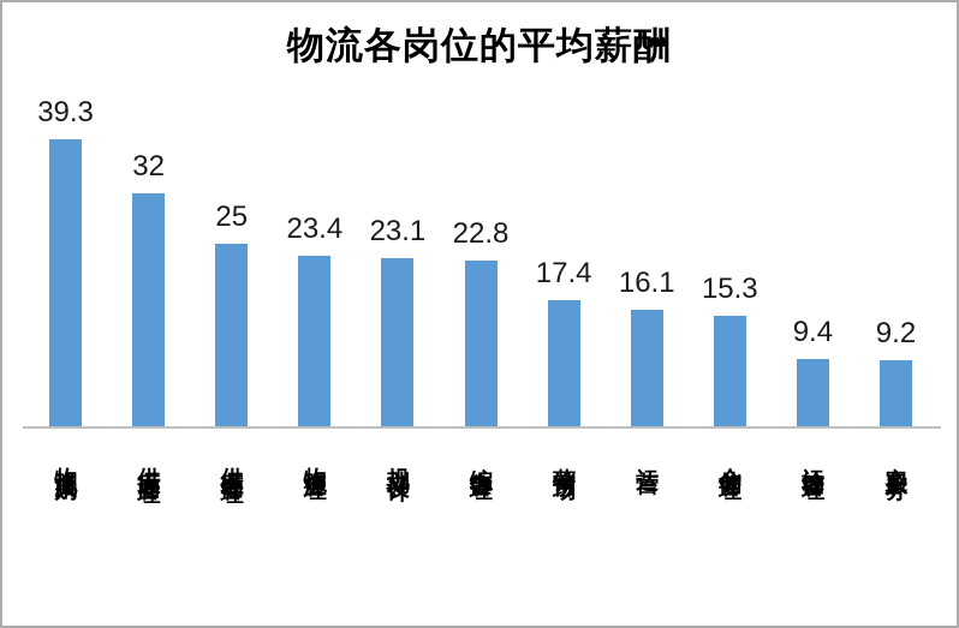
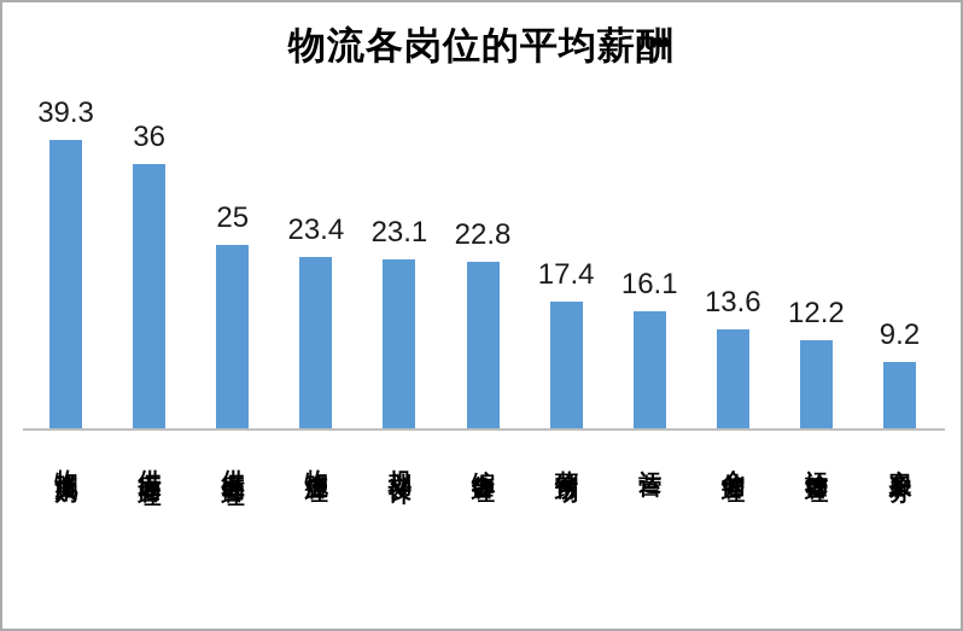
供应商管理: 32 -> 36
仓储管理: 15.3 -> 13.6
运输管理: 9.4 -> 12.2
